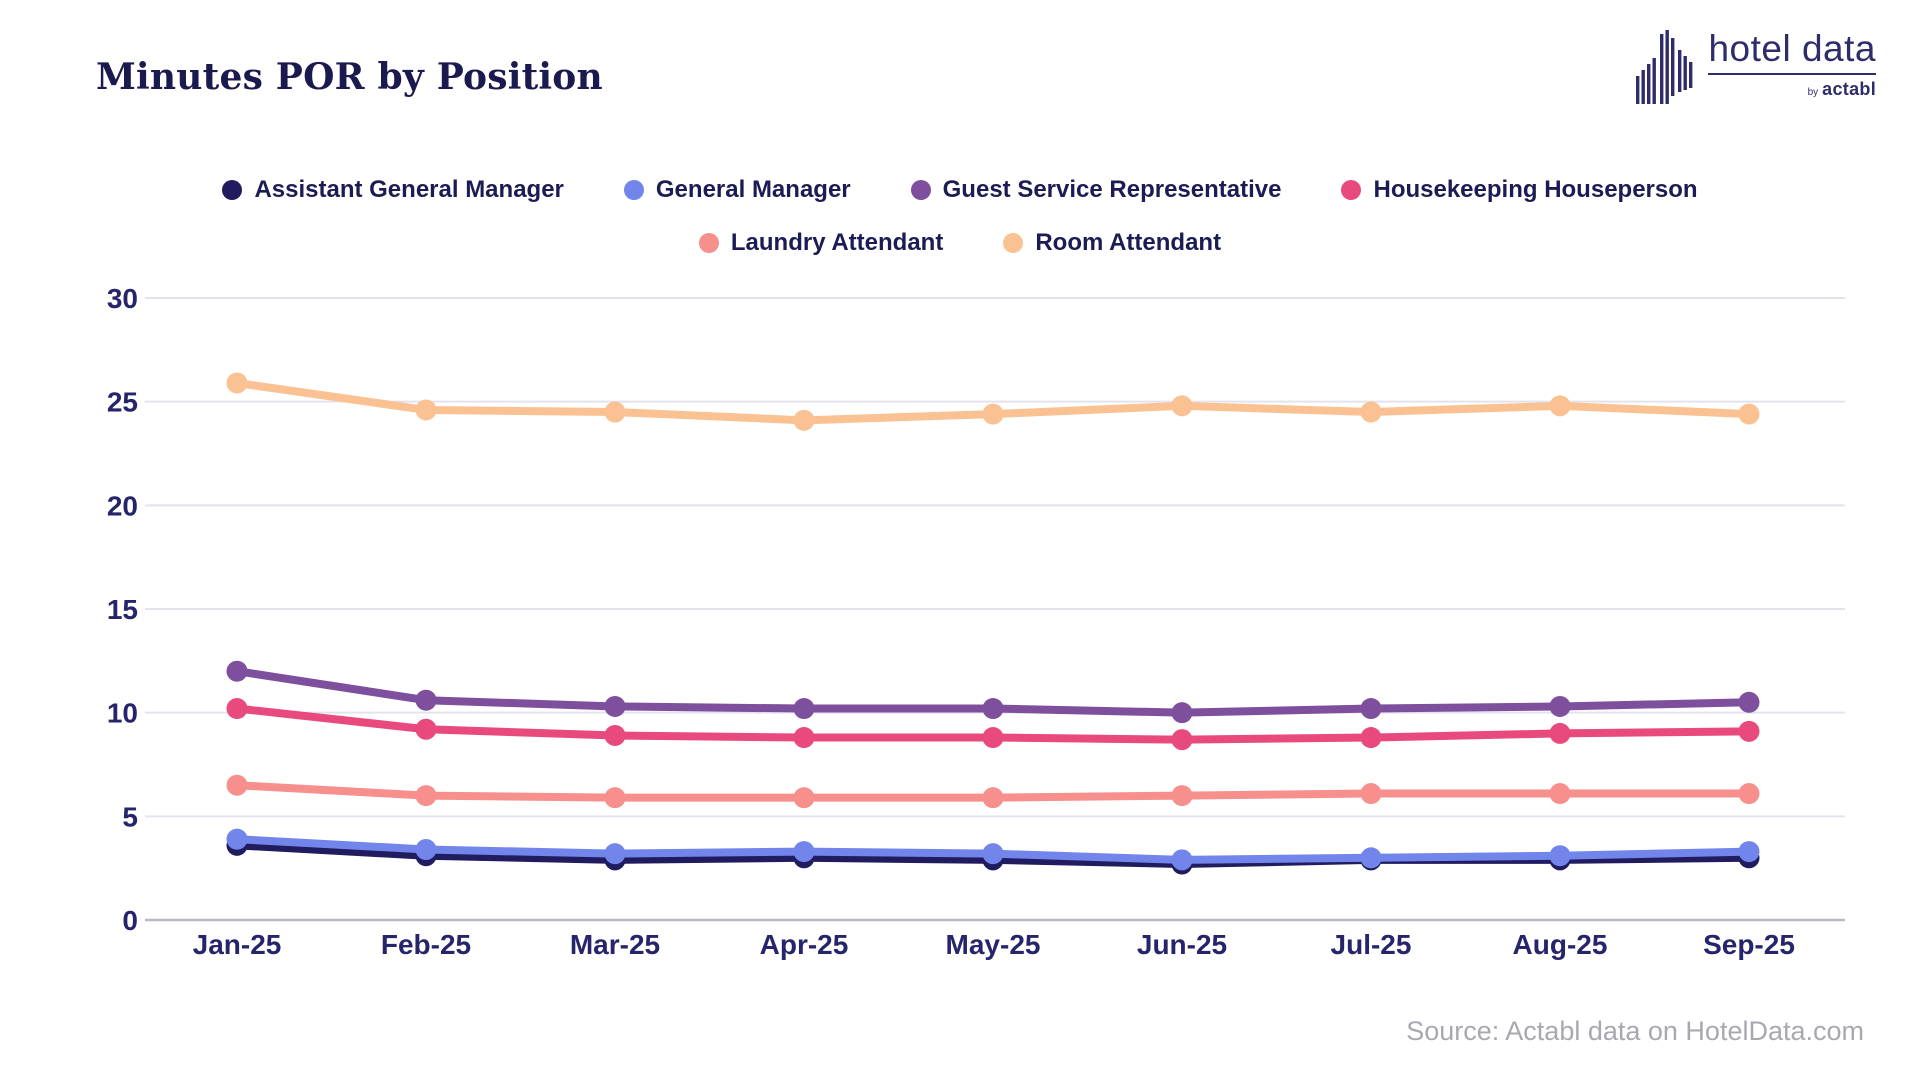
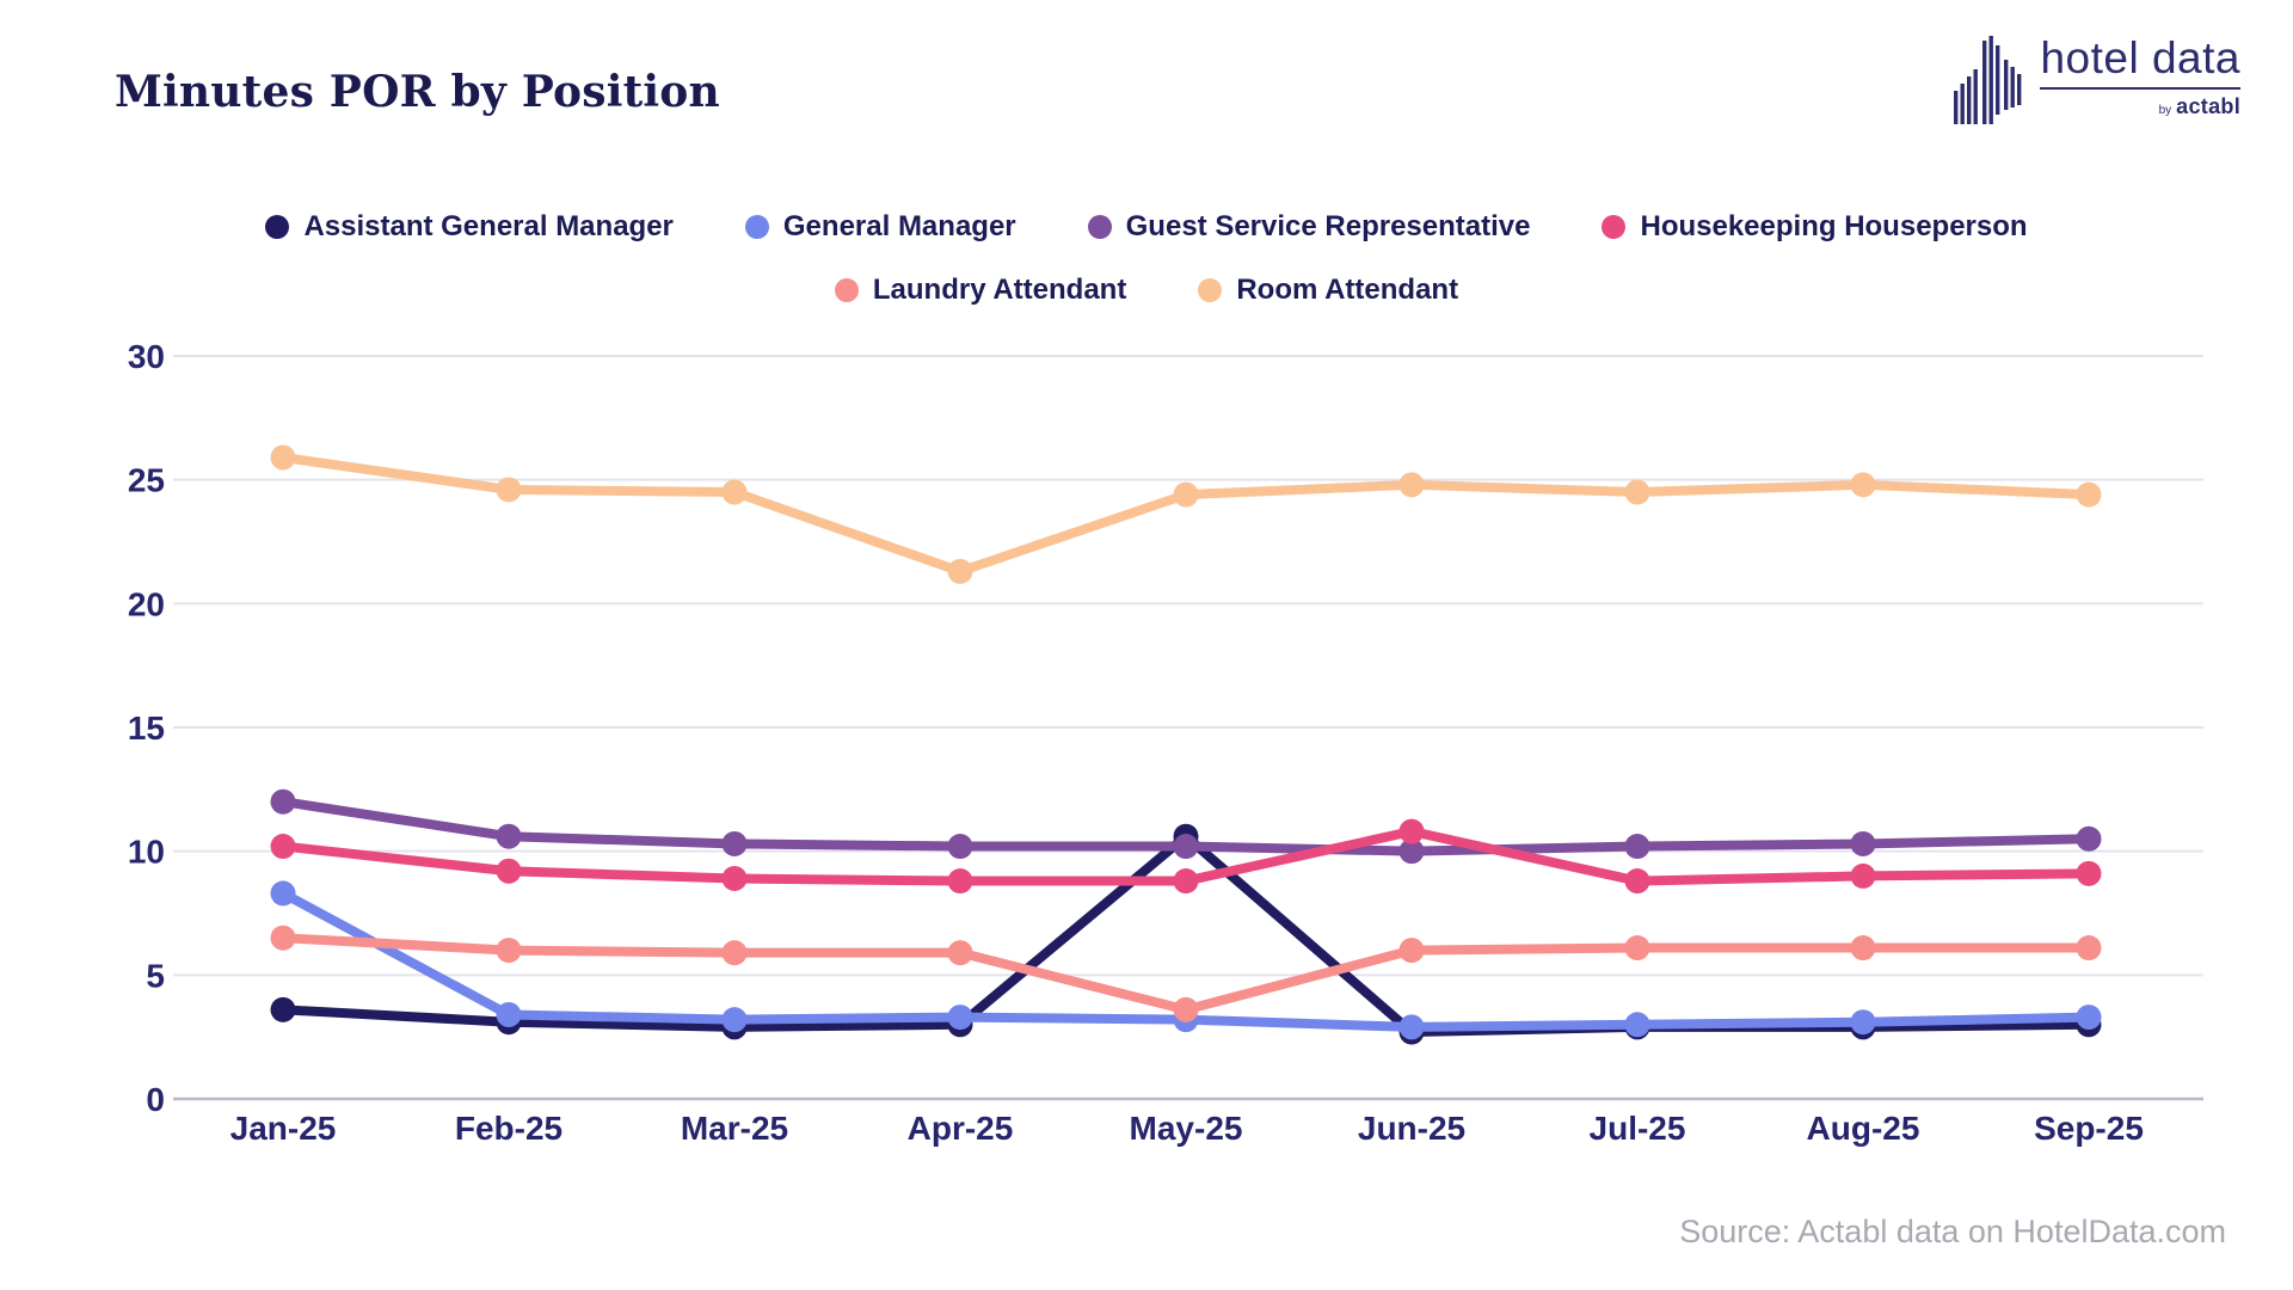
General Manager/Jan-25: 3.9 -> 8.3
Room Attendant/Apr-25: 24.1 -> 21.3
Assistant General Manager/May-25: 2.9 -> 10.6
Laundry Attendant/May-25: 5.9 -> 3.6
Housekeeping Houseperson/Jun-25: 8.7 -> 10.8
